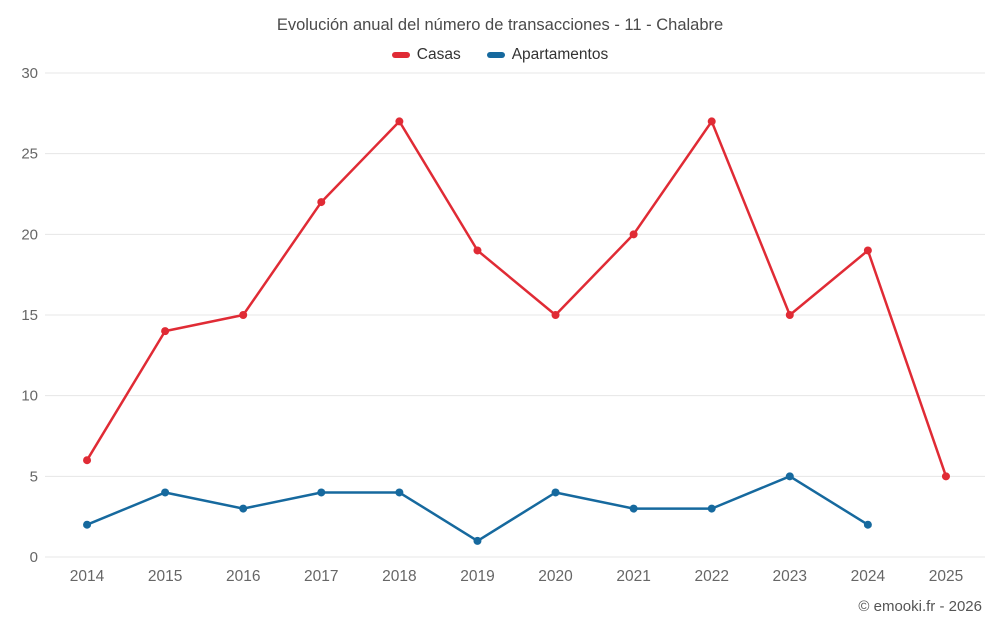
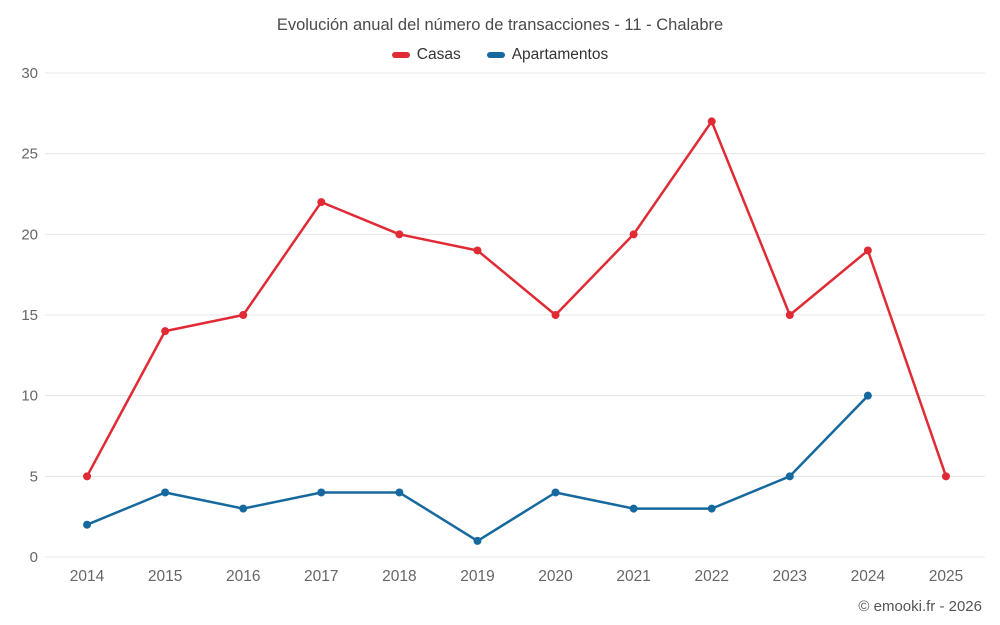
Casas/2014: 6 -> 5
Casas/2018: 27 -> 20
Apartamentos/2024: 2 -> 10
